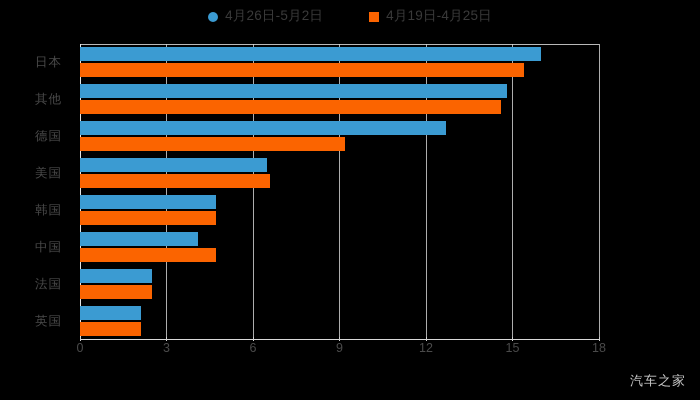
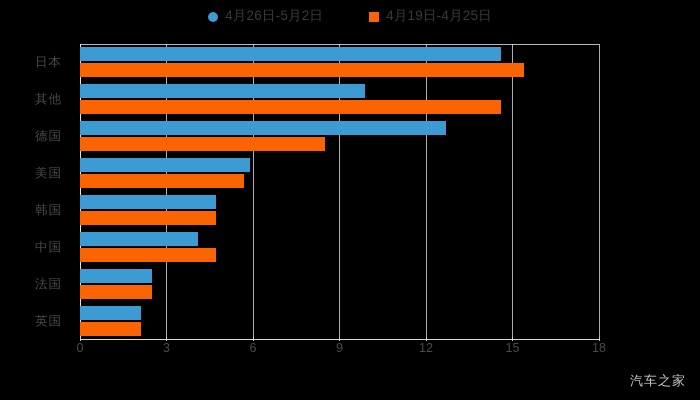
4月26日-5月2日/日本: 16.0 -> 14.6
4月26日-5月2日/其他: 14.8 -> 9.9
4月19日-4月25日/德国: 9.2 -> 8.5
4月26日-5月2日/美国: 6.5 -> 5.9
4月19日-4月25日/美国: 6.6 -> 5.7
